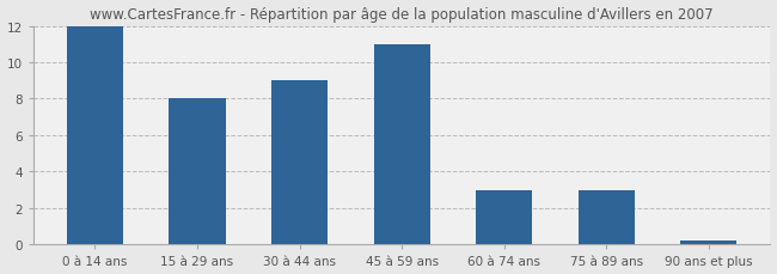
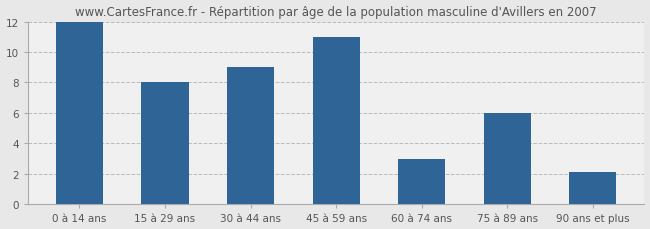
75 à 89 ans: 3.0 -> 6.0
90 ans et plus: 0.2 -> 2.1
